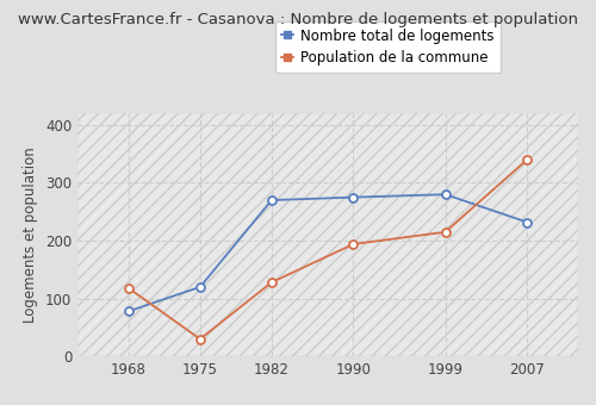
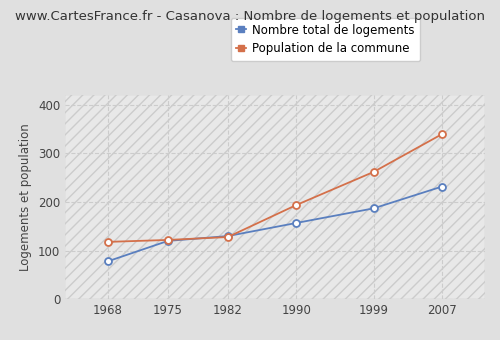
Population de la commune/1975: 30 -> 122
Nombre total de logements/1982: 270 -> 130
Nombre total de logements/1990: 275 -> 157
Nombre total de logements/1999: 280 -> 187
Population de la commune/1999: 215 -> 262
